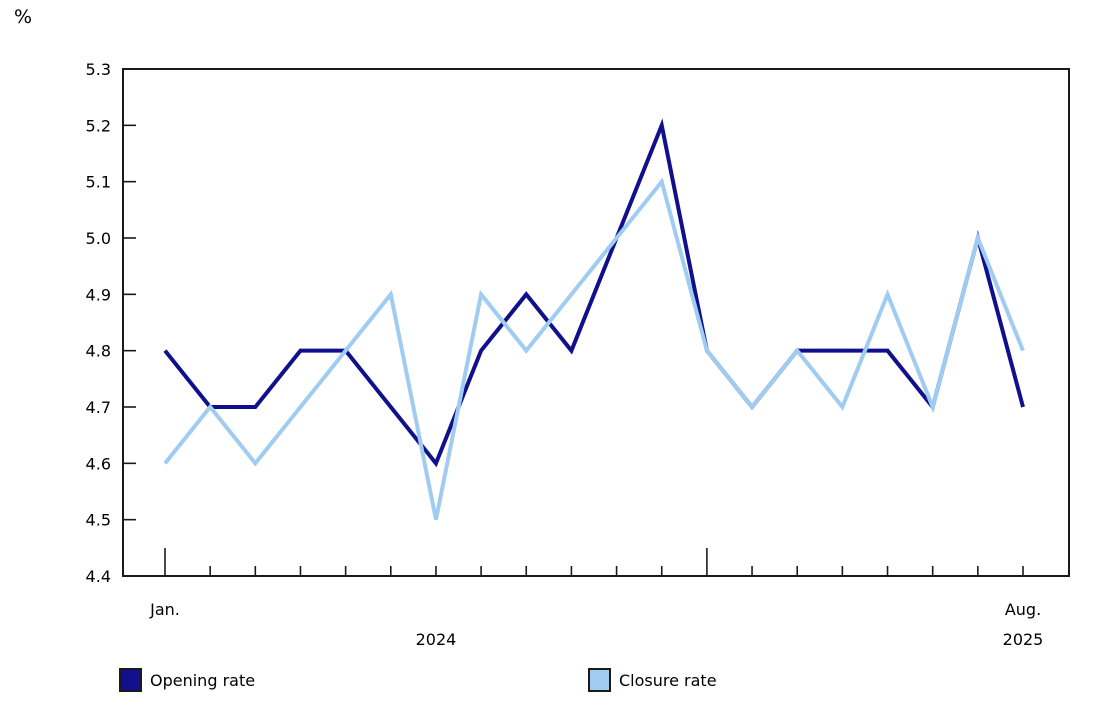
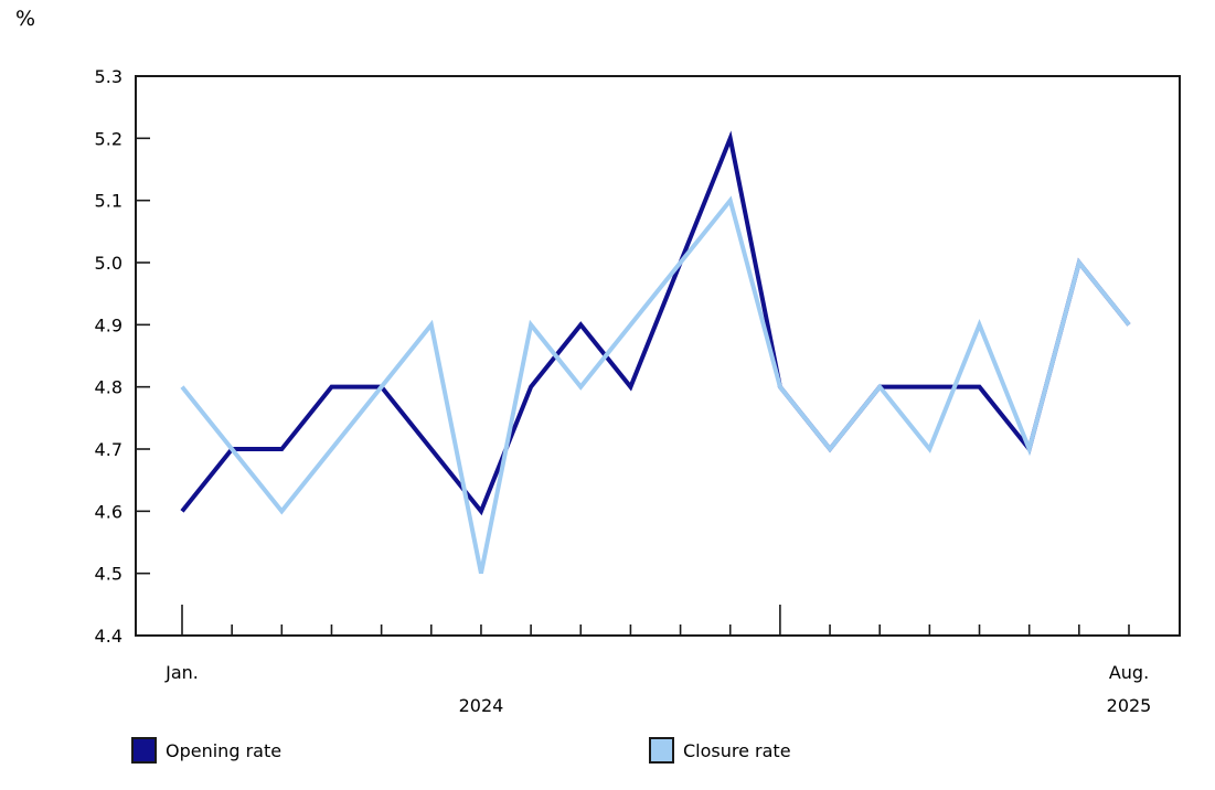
Opening rate/Jan. 2024: 4.8 -> 4.6
Closure rate/Jan. 2024: 4.6 -> 4.8
Opening rate/Aug. 2025: 4.7 -> 4.9
Closure rate/Aug. 2025: 4.8 -> 4.9
